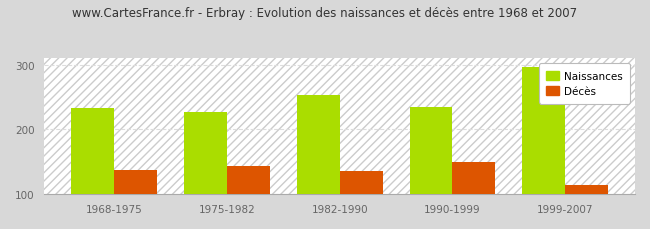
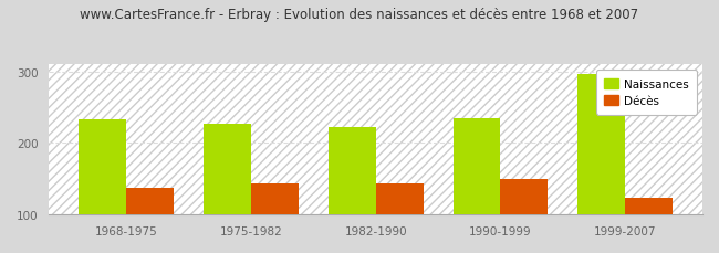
Naissances/1982-1990: 253 -> 222
Décès/1982-1990: 136 -> 144
Décès/1999-2007: 115 -> 124
